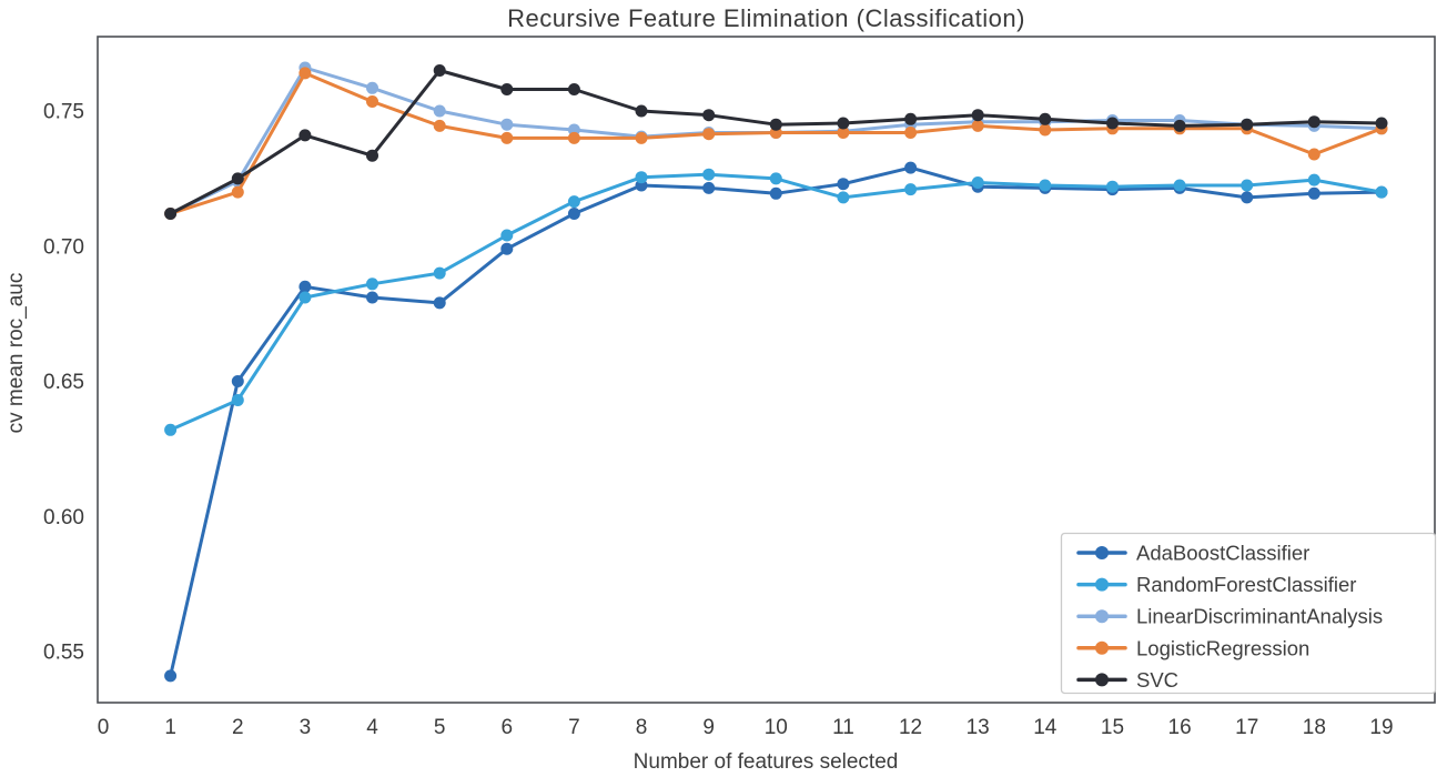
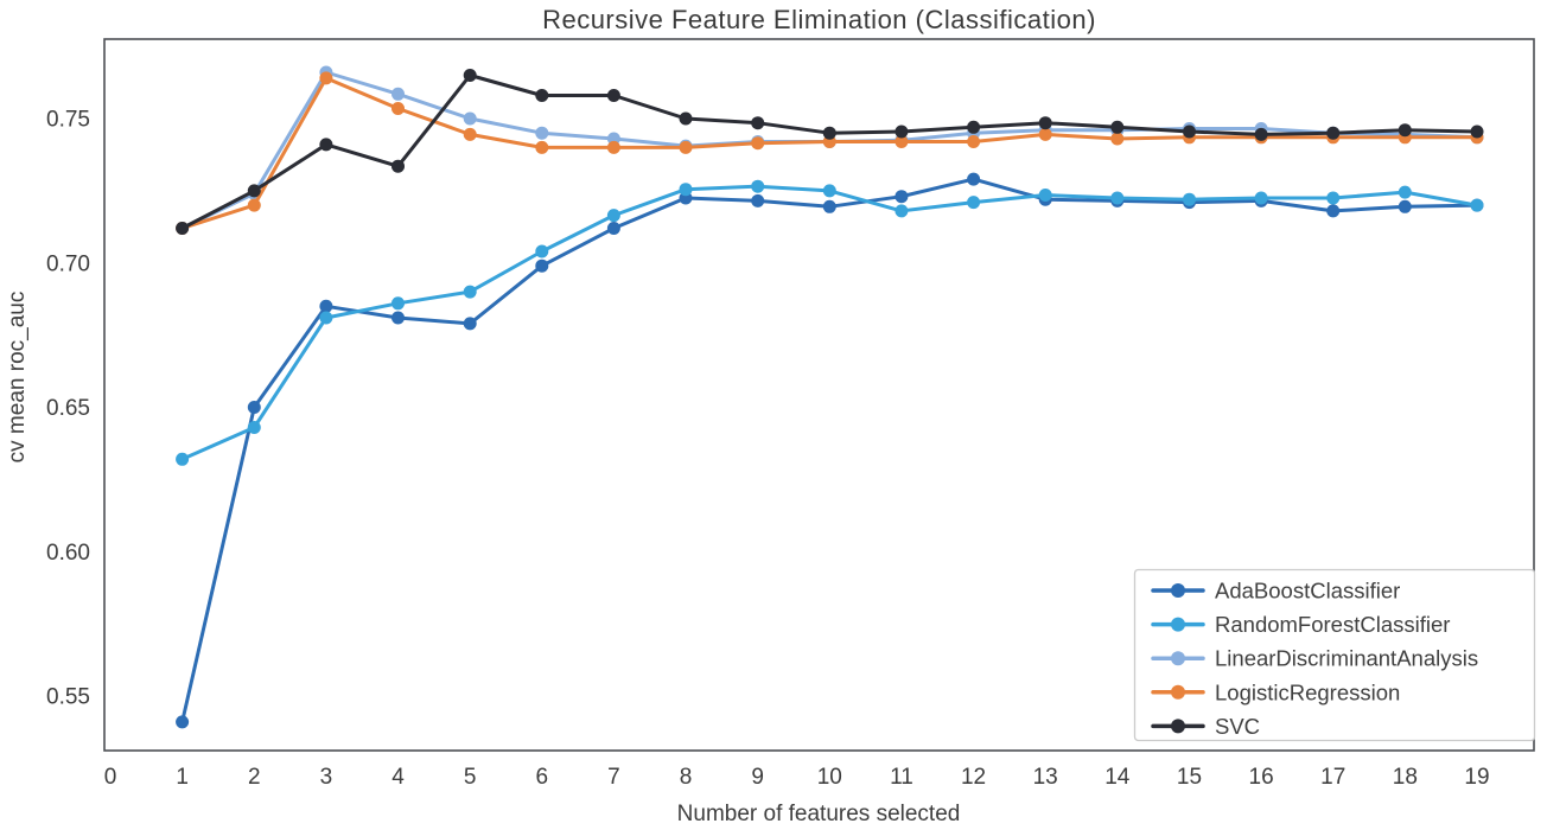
LogisticRegression/18: 0.734 -> 0.744
